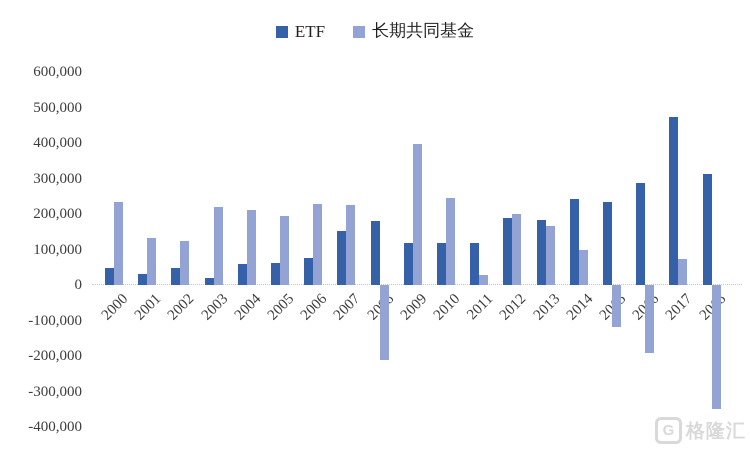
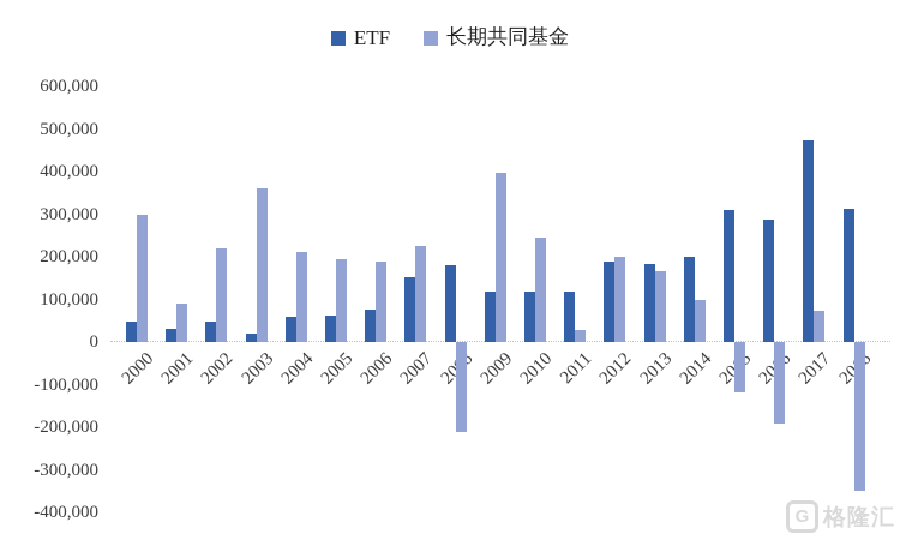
长期共同基金/2000: 240000 -> 300000
长期共同基金/2001: 130000 -> 90000
长期共同基金/2002: 120000 -> 220000
长期共同基金/2003: 220000 -> 360000
长期共同基金/2006: 230000 -> 190000
ETF/2014: 240000 -> 200000
ETF/2015: 230000 -> 310000
